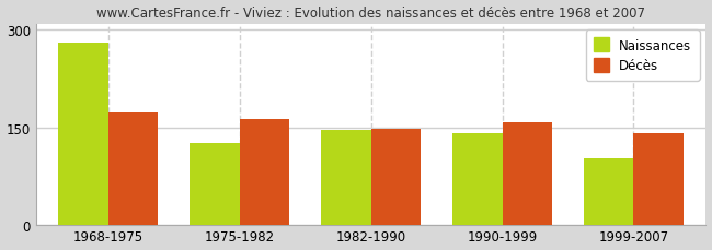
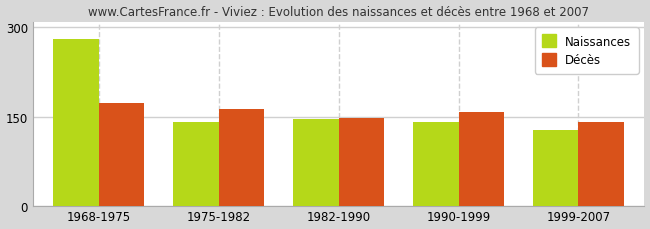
Naissances/1975-1982: 126 -> 140
Naissances/1999-2007: 102 -> 127
